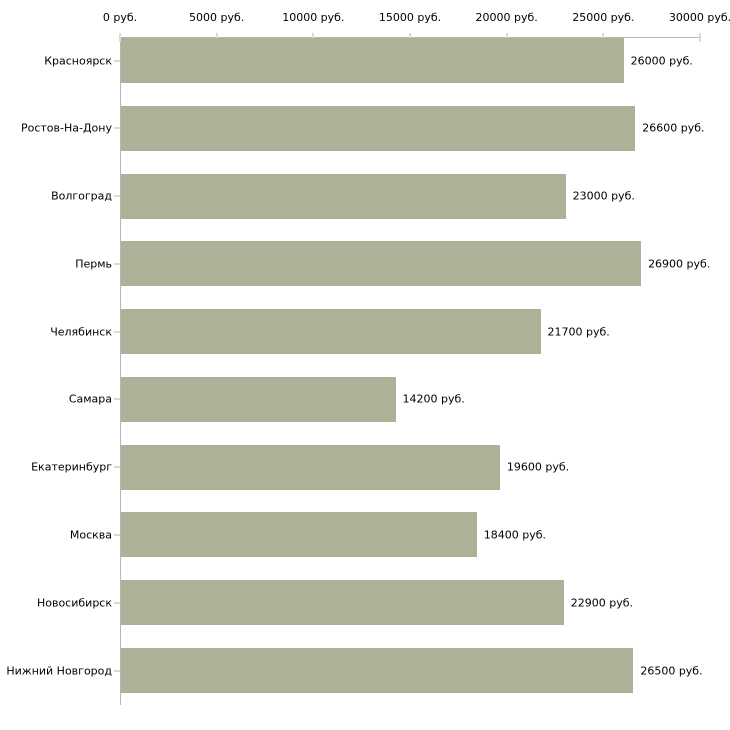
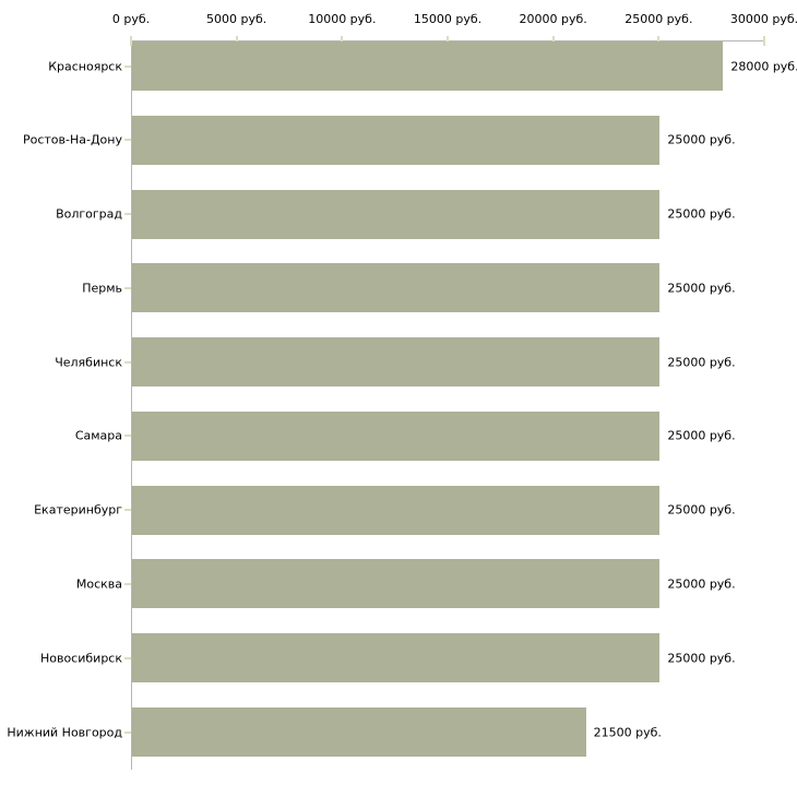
Красноярск: 26000 -> 28000
Ростов-На-Дону: 26600 -> 25000
Волгоград: 23000 -> 25000
Пермь: 26900 -> 25000
Челябинск: 21700 -> 25000
Самара: 14200 -> 25000
Екатеринбург: 19600 -> 25000
Москва: 18400 -> 25000
Новосибирск: 22900 -> 25000
Нижний Новгород: 26500 -> 21500
